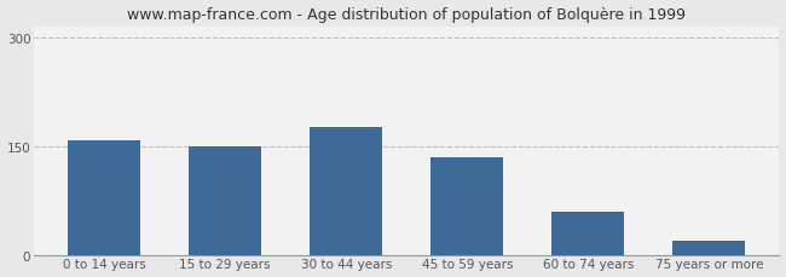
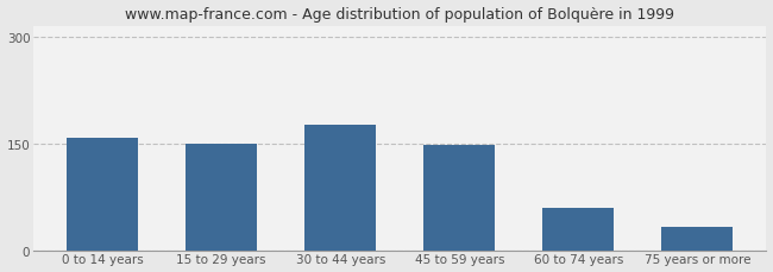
45 to 59 years: 134 -> 148
75 years or more: 20 -> 32
